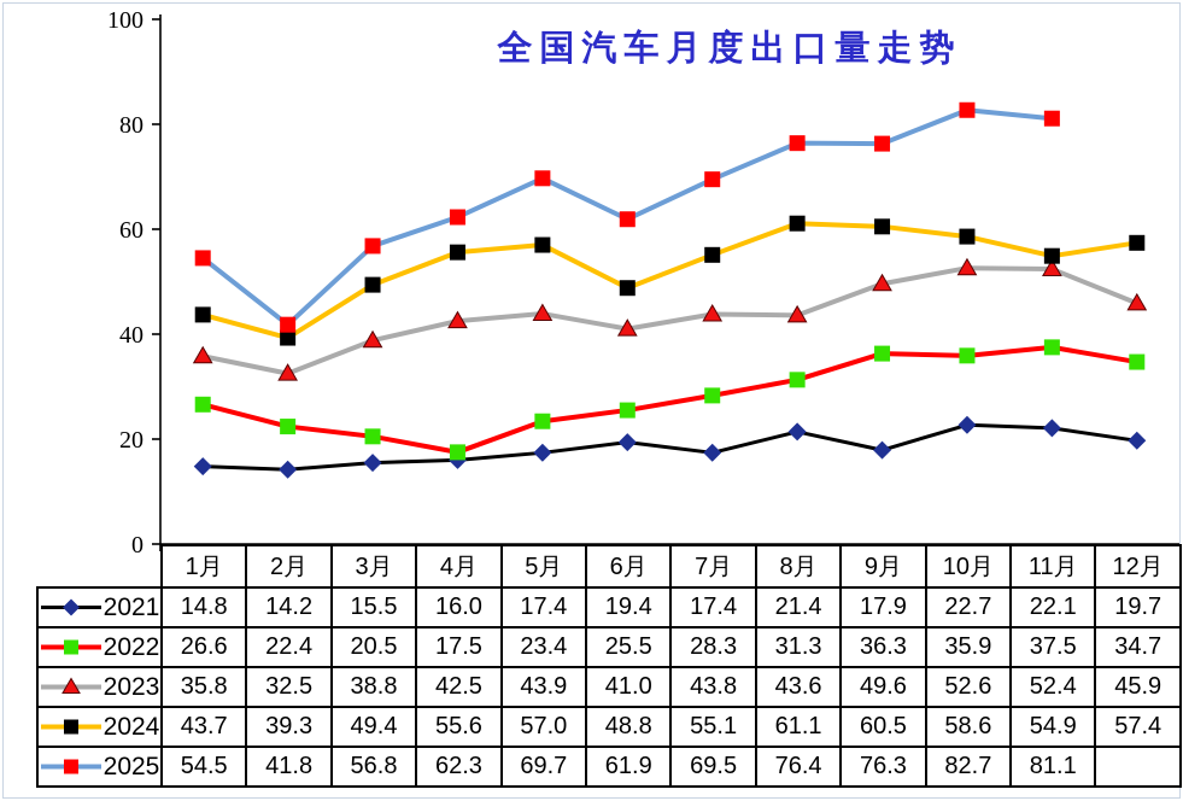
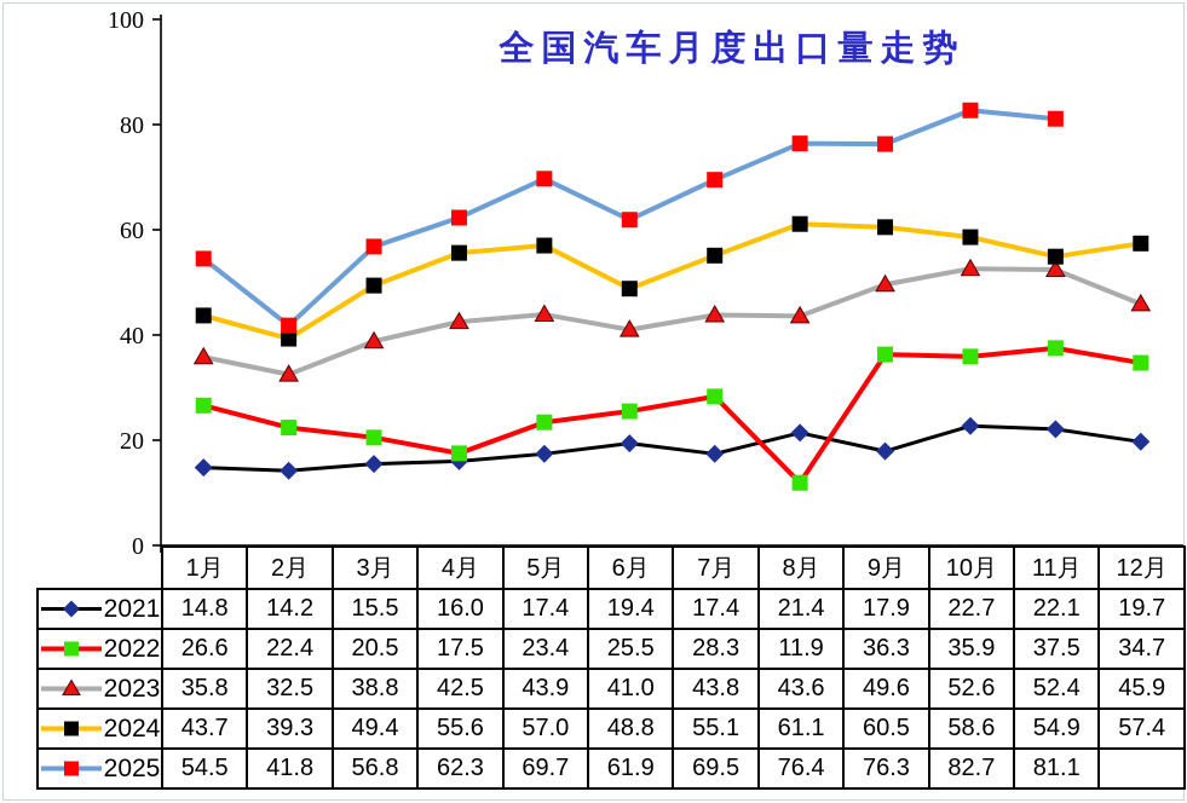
2022/8月: 31.3 -> 11.9
